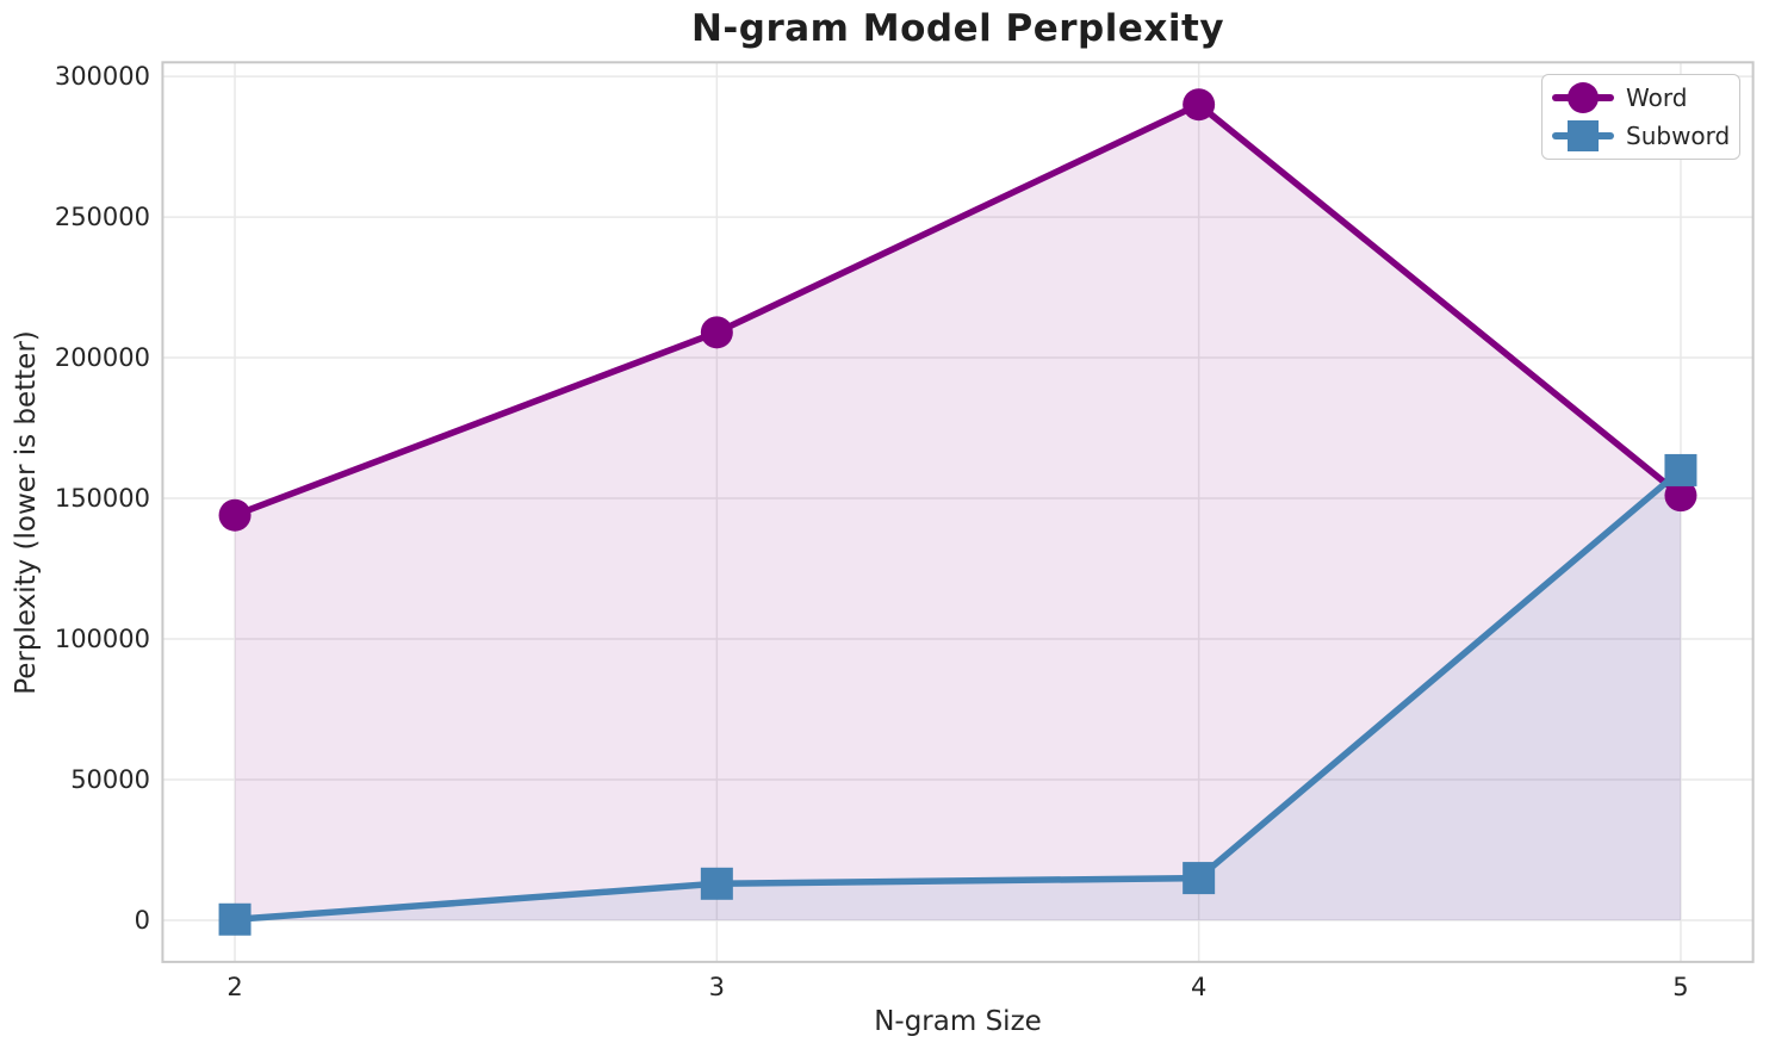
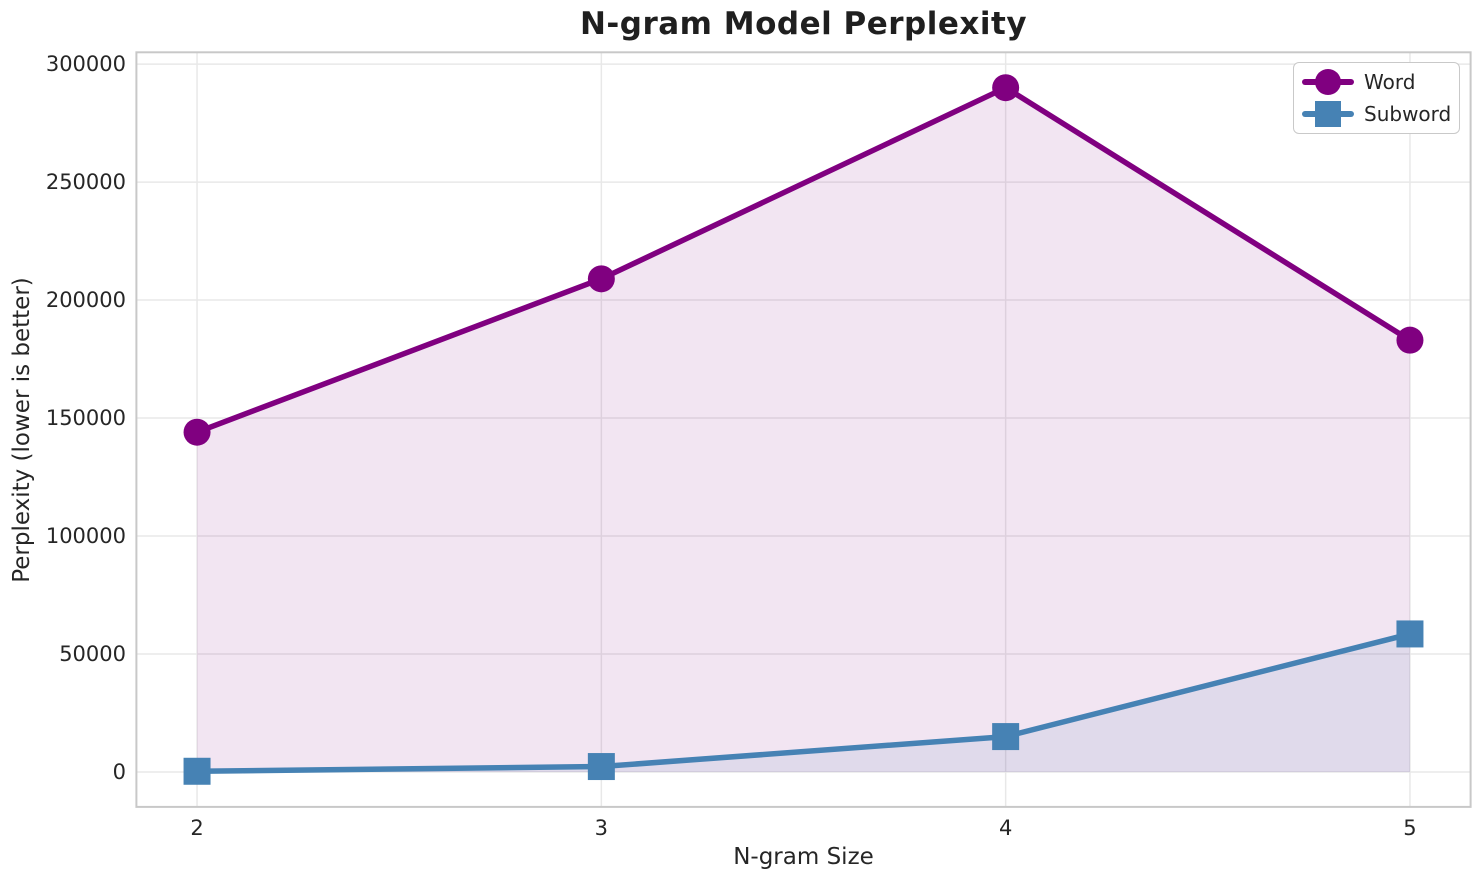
Subword/3: 13000 -> 2000
Word/5: 151000 -> 183000
Subword/5: 160000 -> 58000
